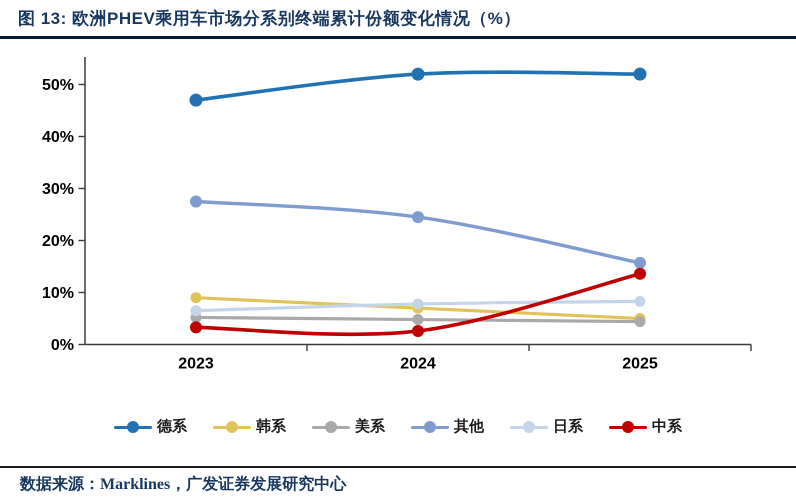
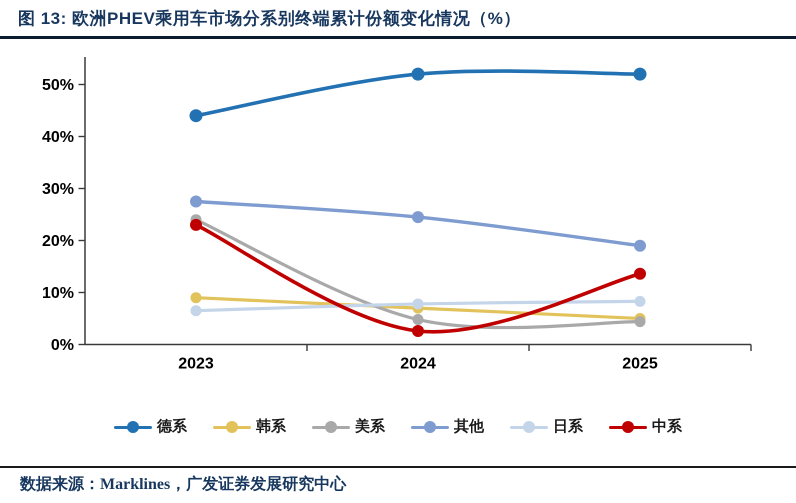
德系/2023: 47% -> 44%
美系/2023: 5% -> 24%
中系/2023: 3% -> 23%
其他/2025: 16% -> 19%
